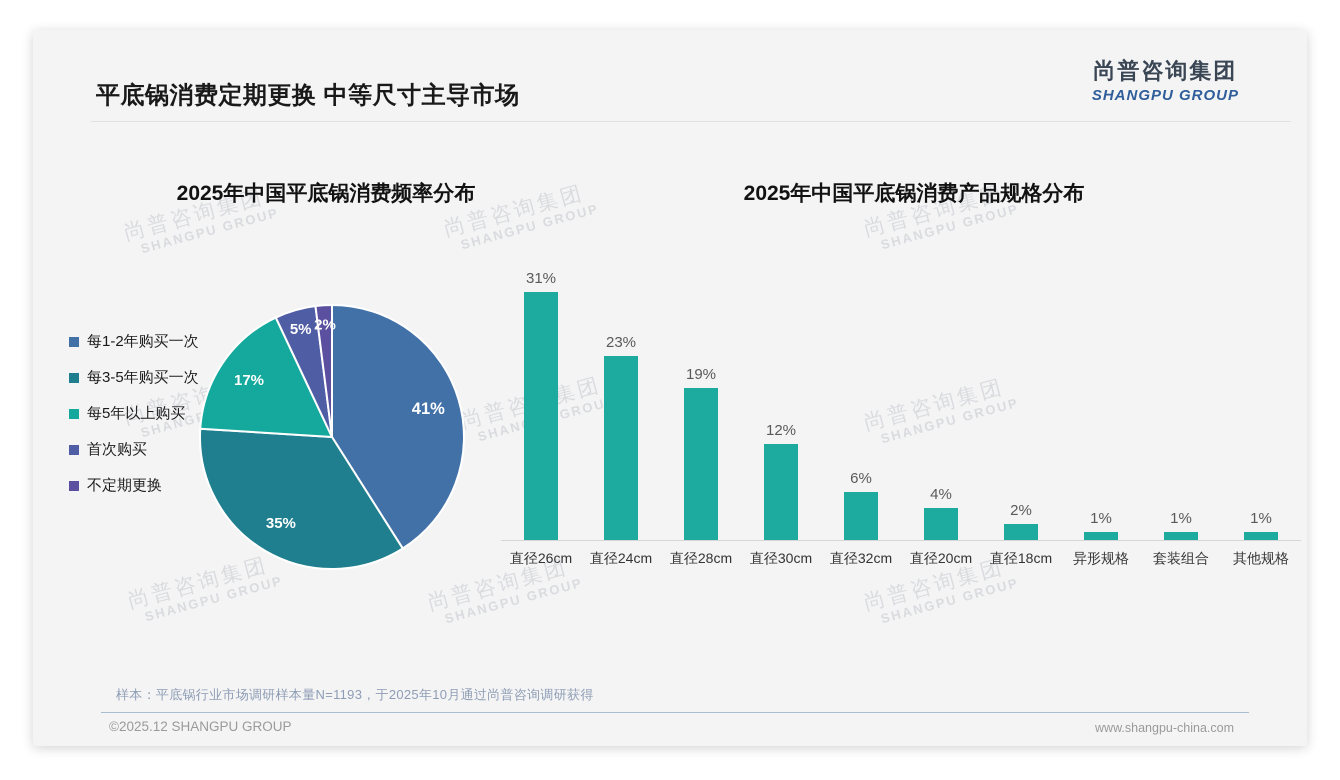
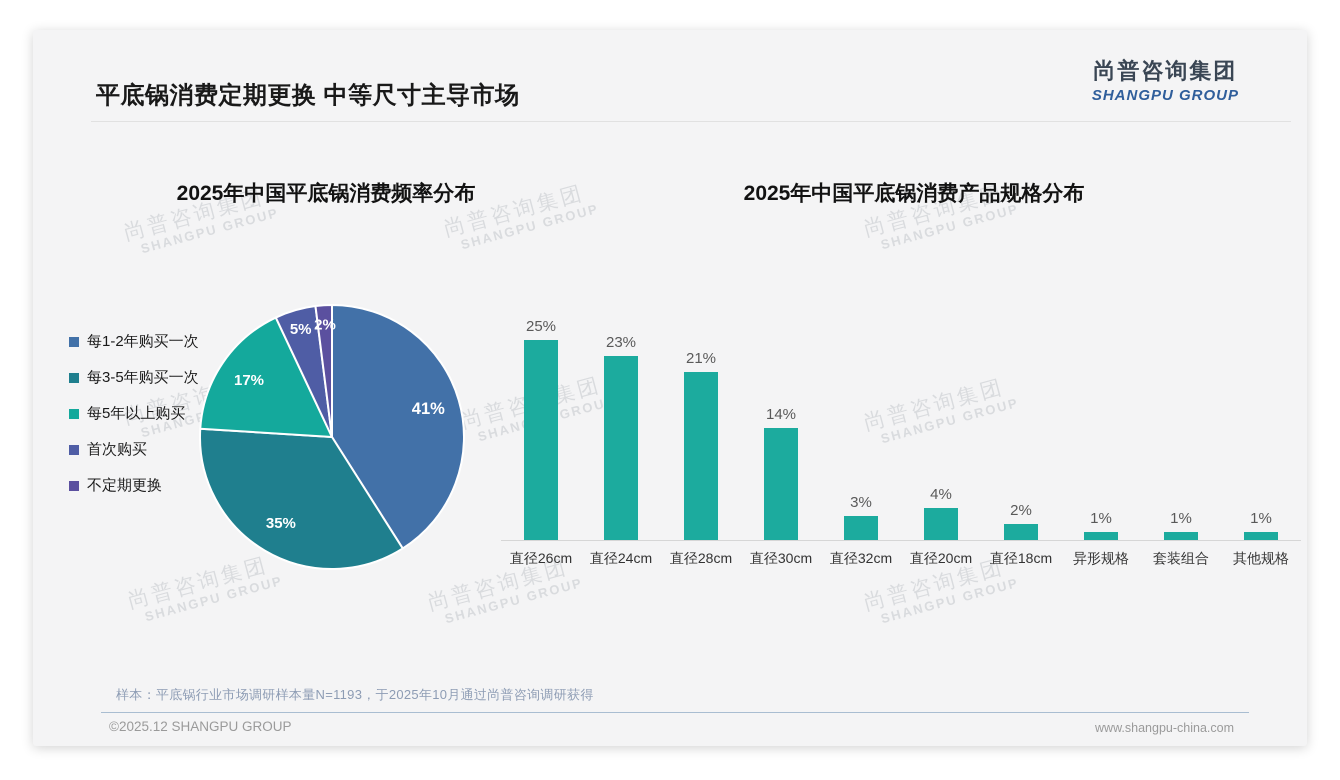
2025年中国平底锅消费产品规格分布/直径26cm: 31% -> 25%
2025年中国平底锅消费产品规格分布/直径28cm: 19% -> 21%
2025年中国平底锅消费产品规格分布/直径30cm: 12% -> 14%
2025年中国平底锅消费产品规格分布/直径32cm: 6% -> 3%
